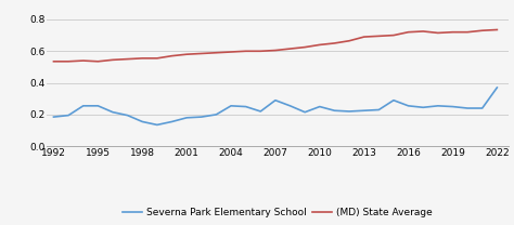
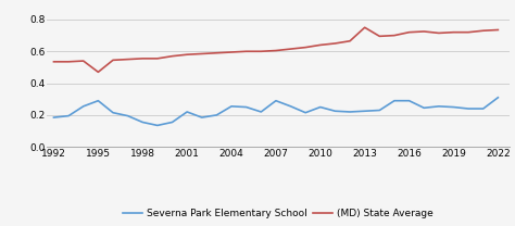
Severna Park Elementary School/1995: 0.26 -> 0.29
(MD) State Average/1995: 0.54 -> 0.47
Severna Park Elementary School/2001: 0.18 -> 0.22
(MD) State Average/2013: 0.69 -> 0.75
Severna Park Elementary School/2016: 0.26 -> 0.29
Severna Park Elementary School/2022: 0.37 -> 0.31
